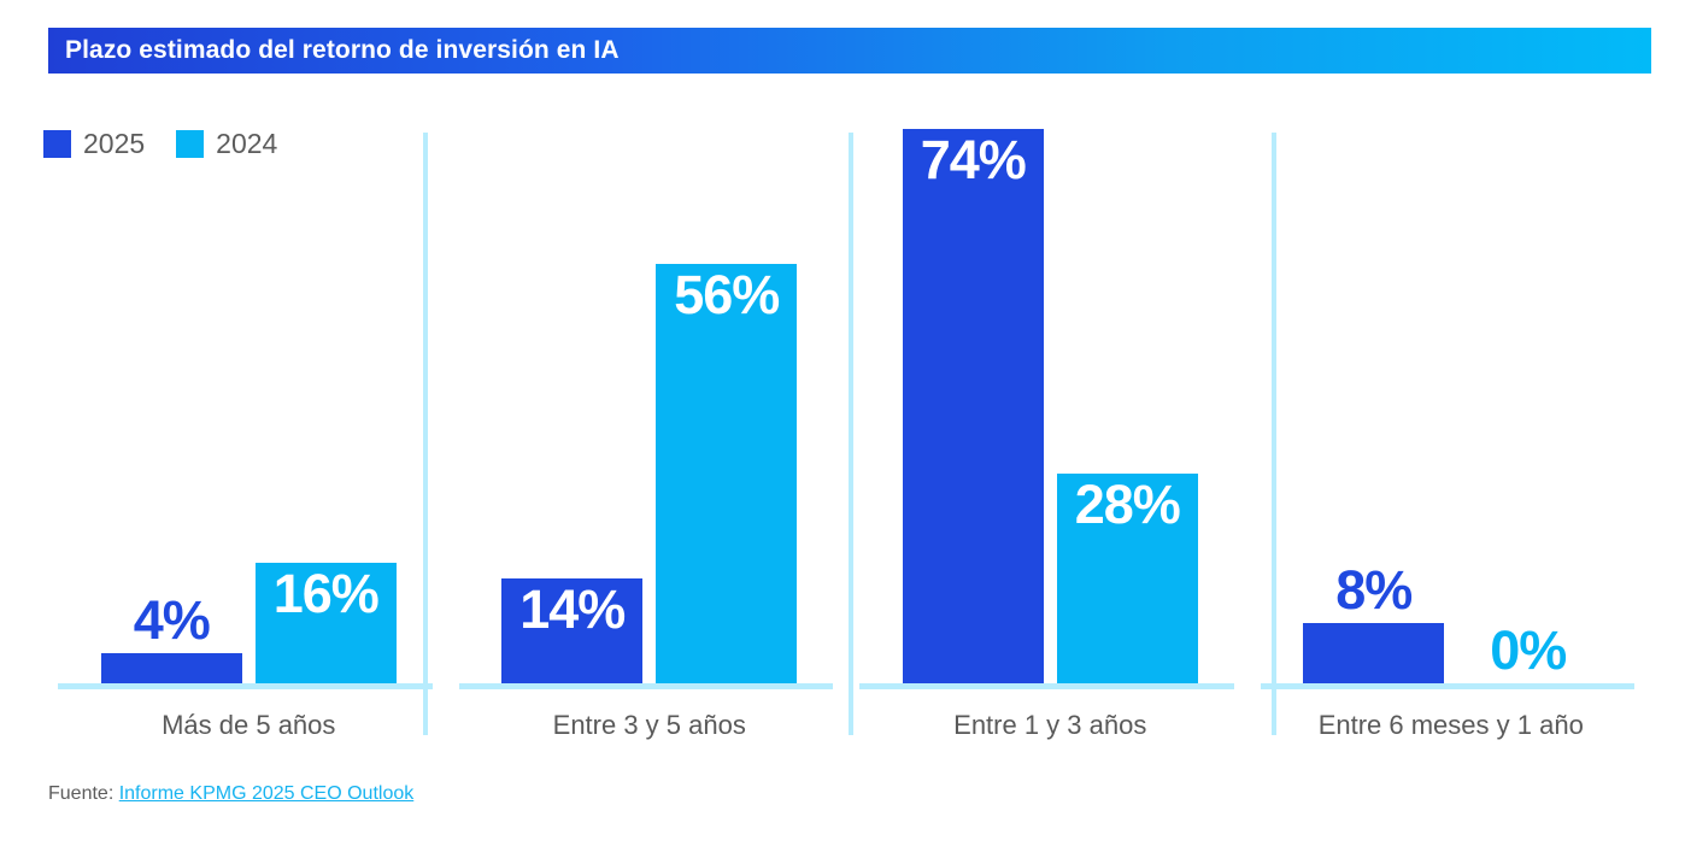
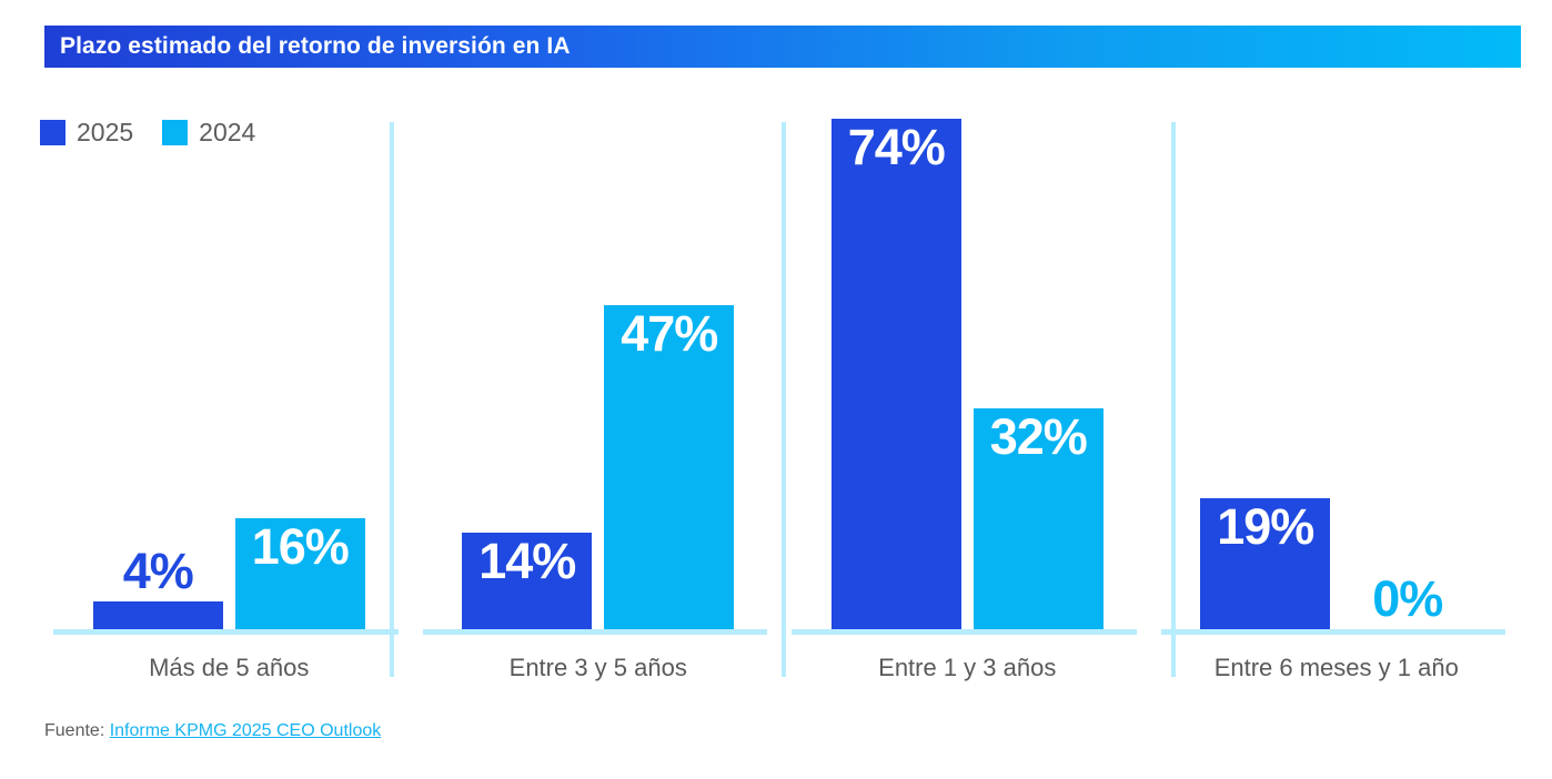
2024/Entre 3 y 5 años: 56% -> 47%
2024/Entre 1 y 3 años: 28% -> 32%
2025/Entre 6 meses y 1 año: 8% -> 19%
